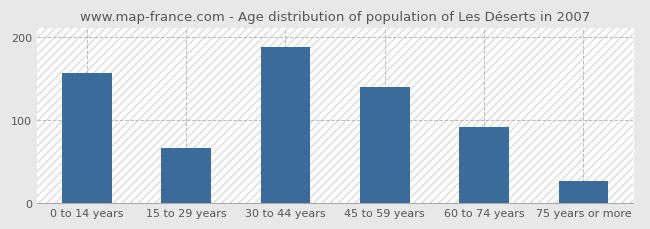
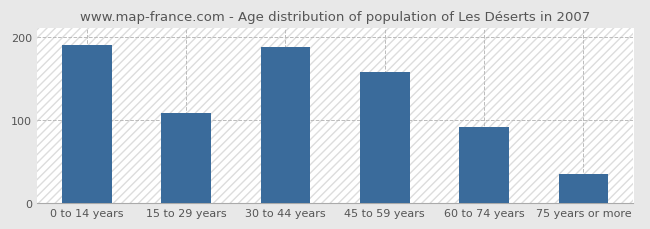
0 to 14 years: 156 -> 190
15 to 29 years: 66 -> 108
45 to 59 years: 140 -> 158
75 years or more: 26 -> 35
